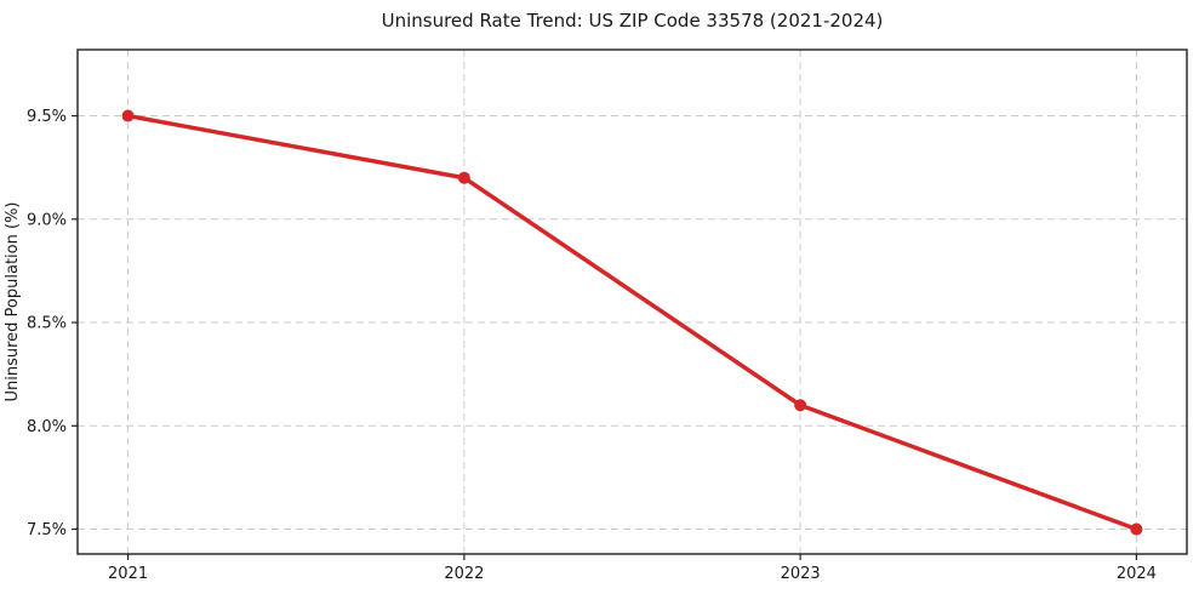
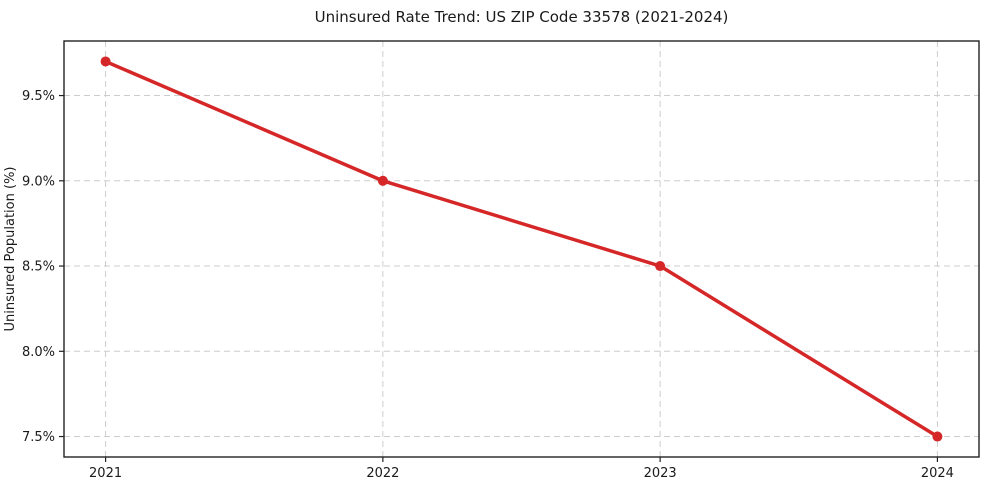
2021: 9.5% -> 9.7%
2022: 9.2% -> 9.0%
2023: 8.1% -> 8.5%
